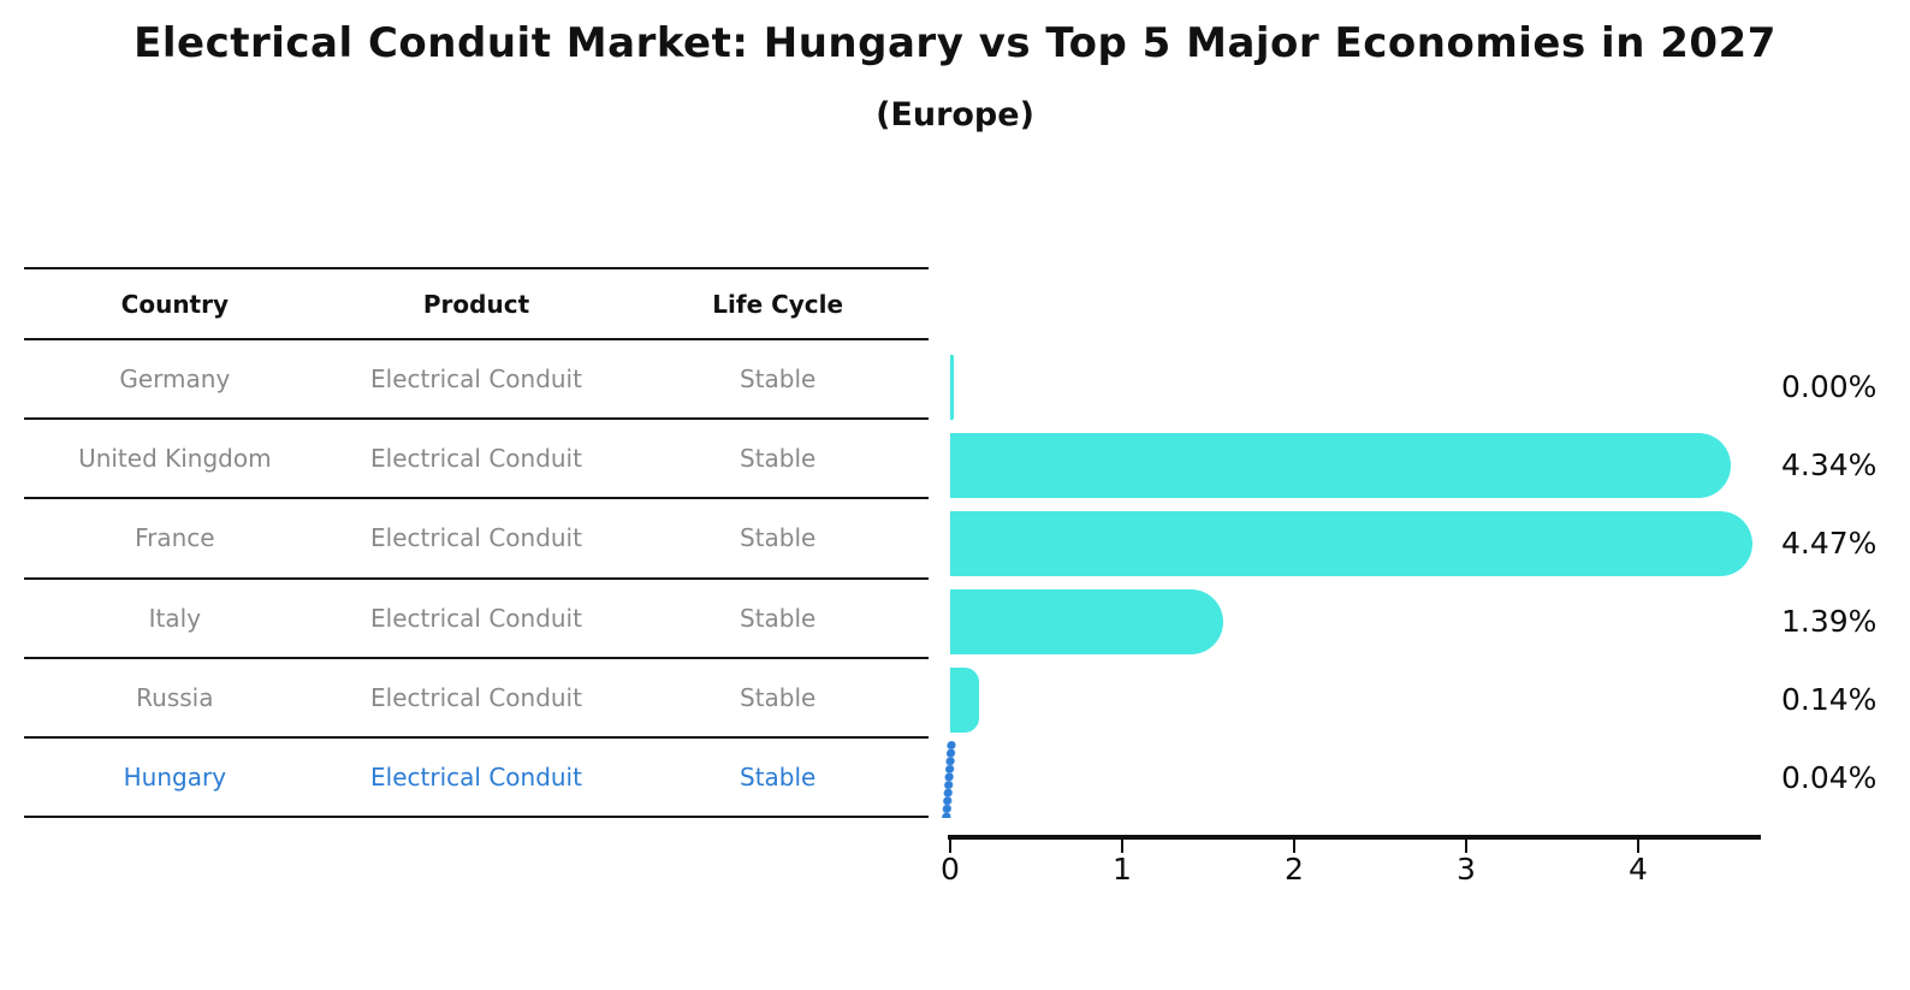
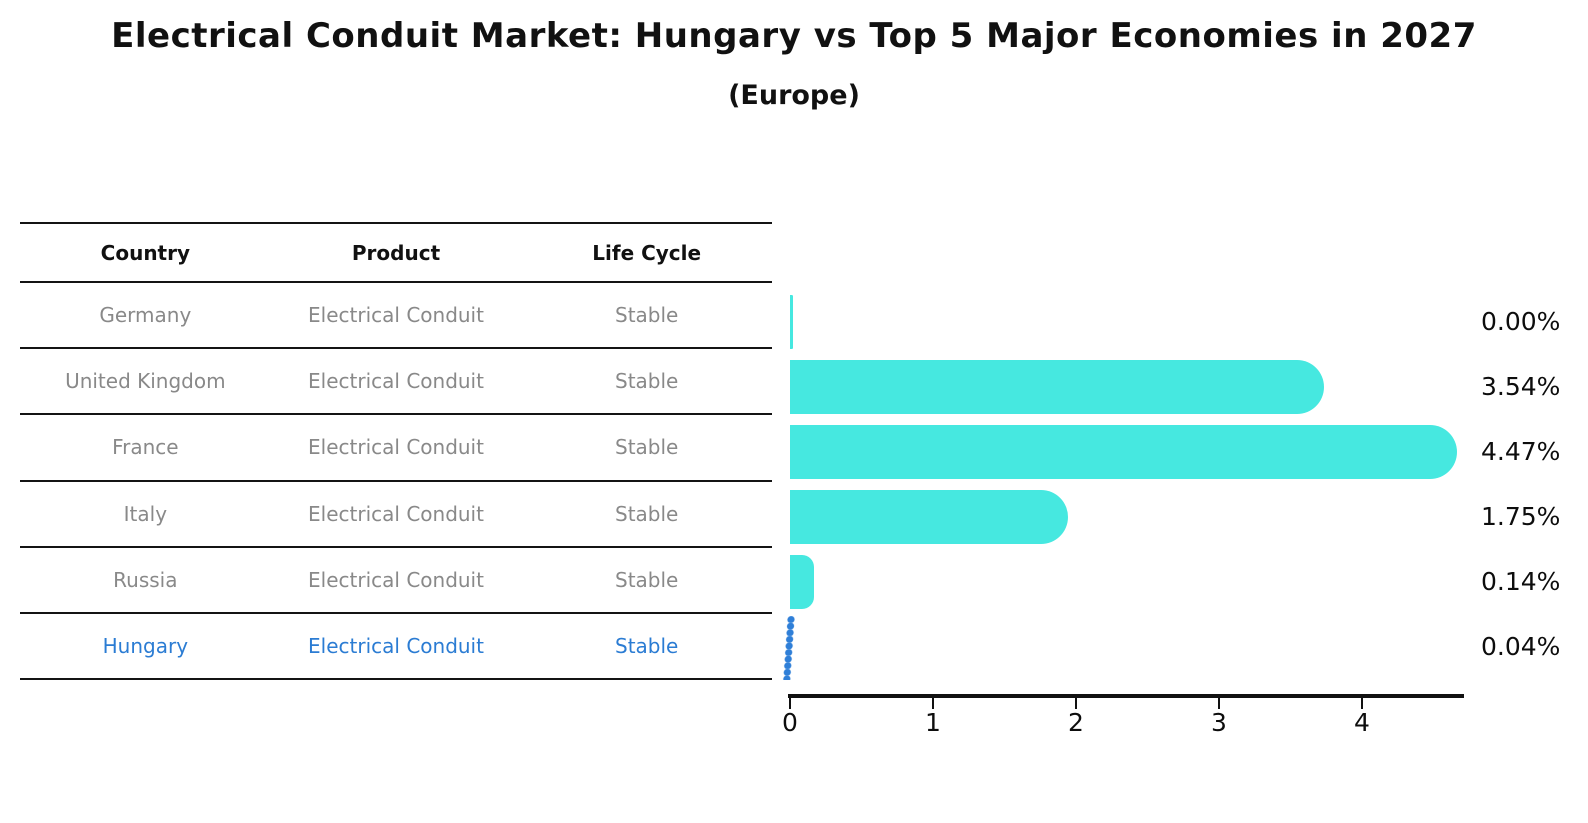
United Kingdom: 4.34% -> 3.54%
Italy: 1.39% -> 1.75%
